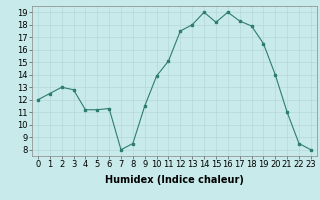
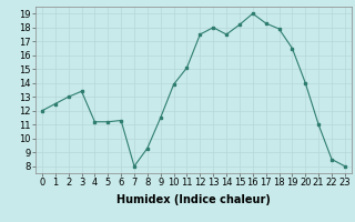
3: 12.8 -> 13.4
8: 8.5 -> 9.3
14: 19.0 -> 17.5
